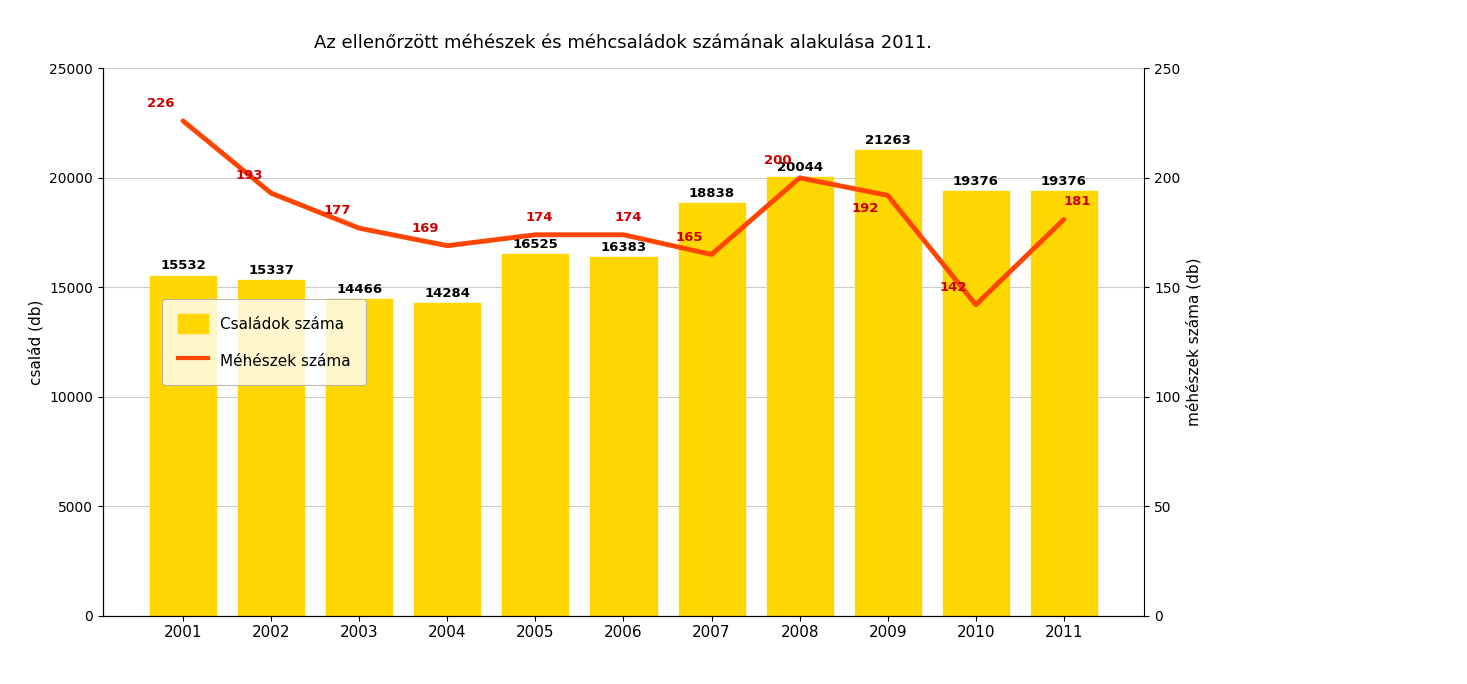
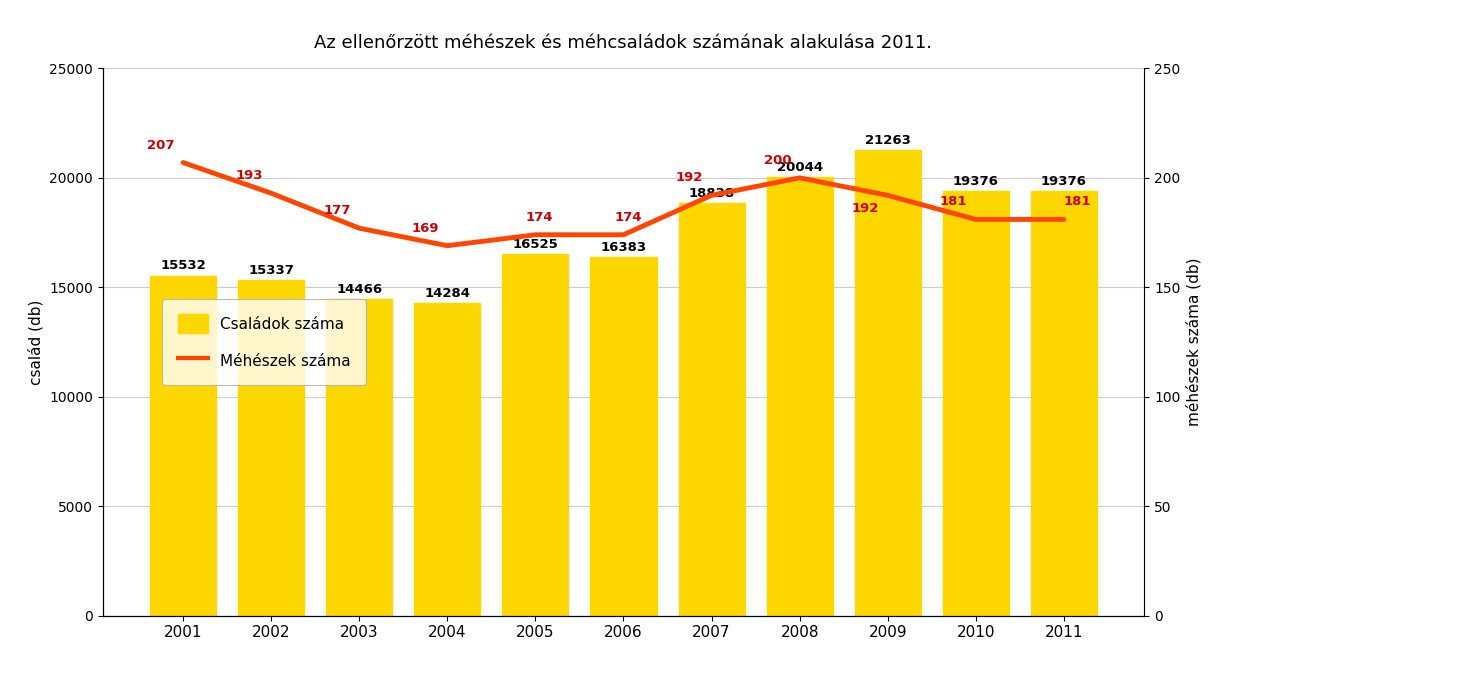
Méhészek száma/2001: 226 -> 207
Méhészek száma/2007: 165 -> 192
Méhészek száma/2010: 142 -> 181
